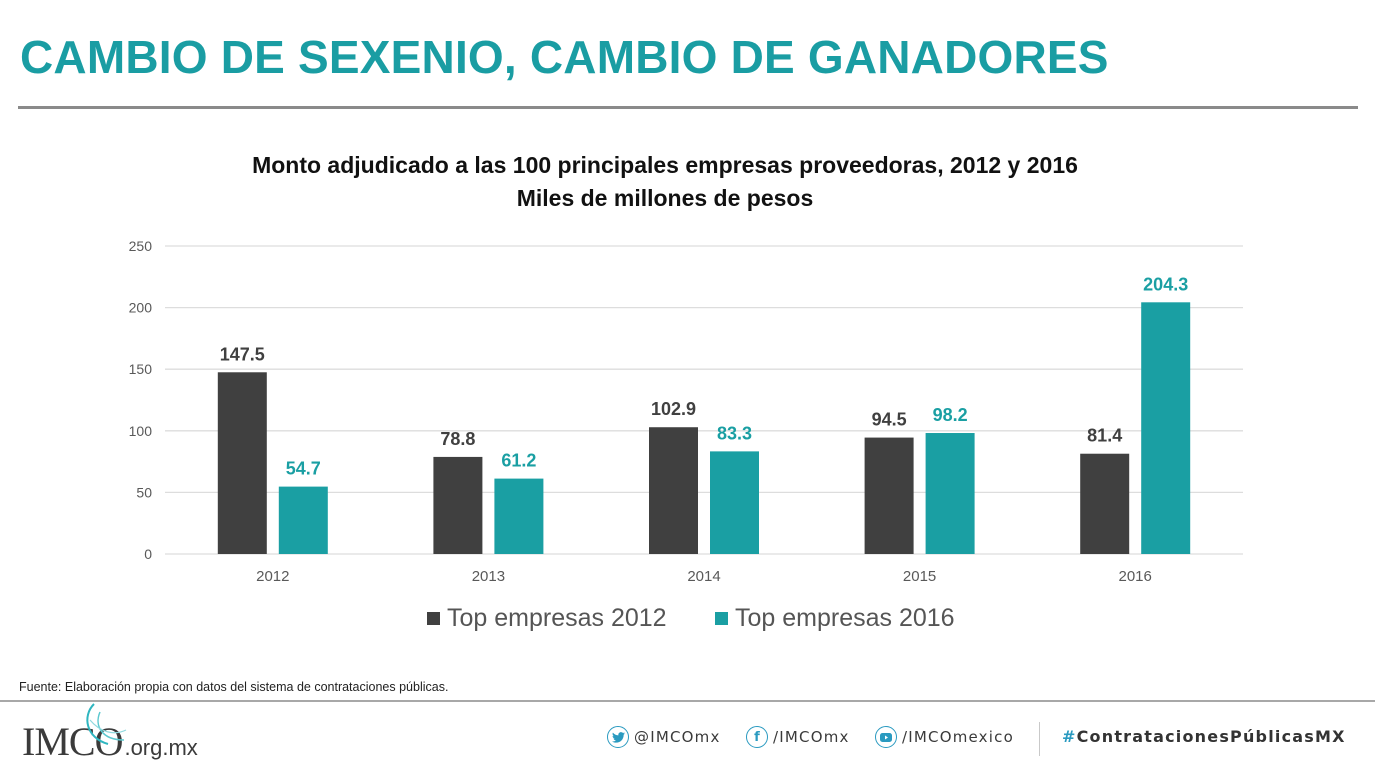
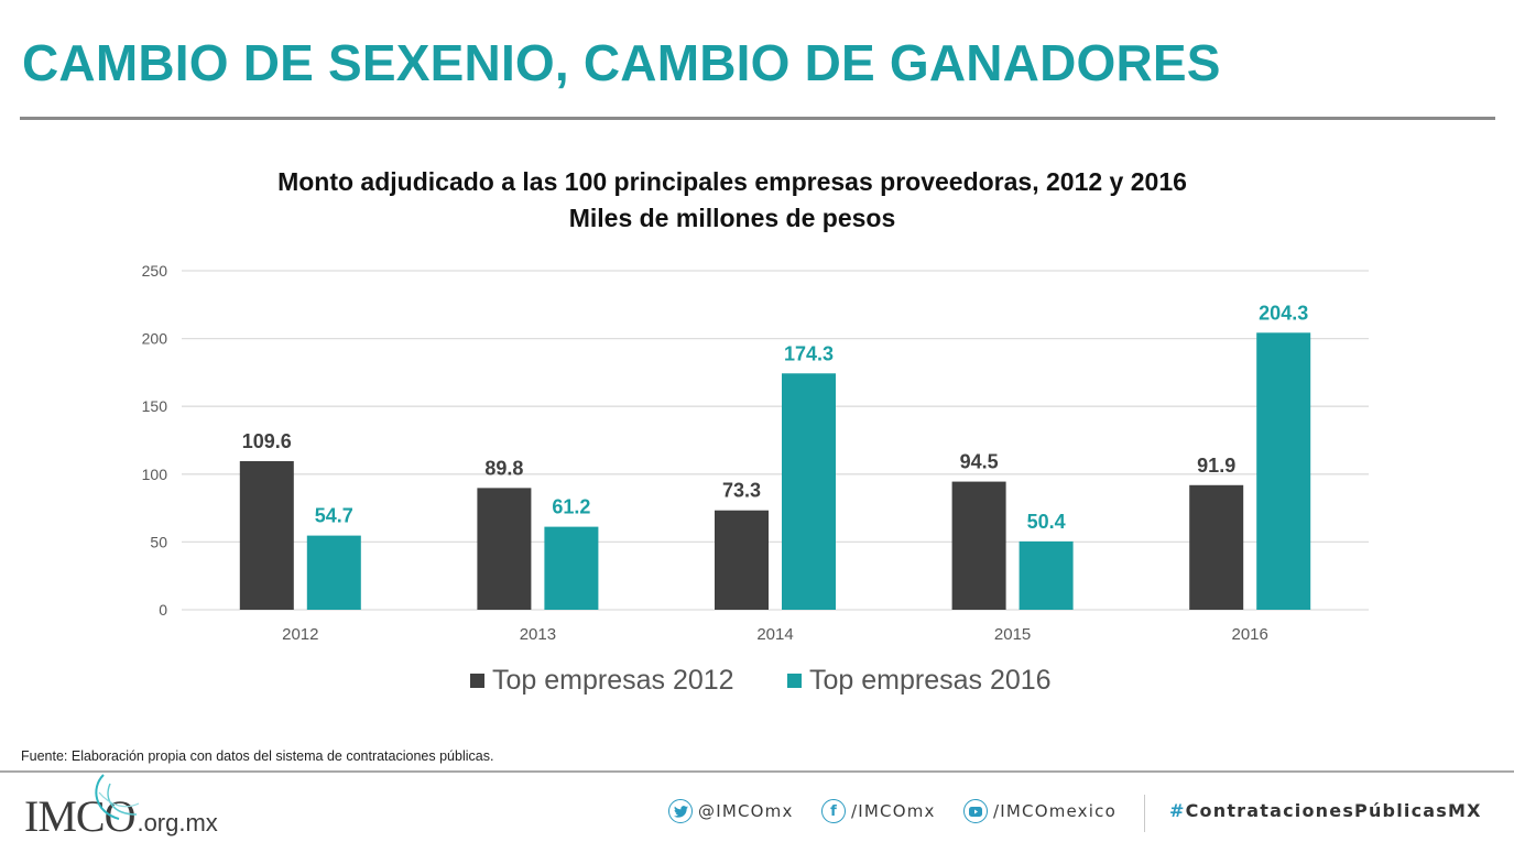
Top empresas 2012/2012: 147.5 -> 109.6
Top empresas 2012/2013: 78.8 -> 89.8
Top empresas 2012/2014: 102.9 -> 73.3
Top empresas 2016/2014: 83.3 -> 174.3
Top empresas 2016/2015: 98.2 -> 50.4
Top empresas 2012/2016: 81.4 -> 91.9
